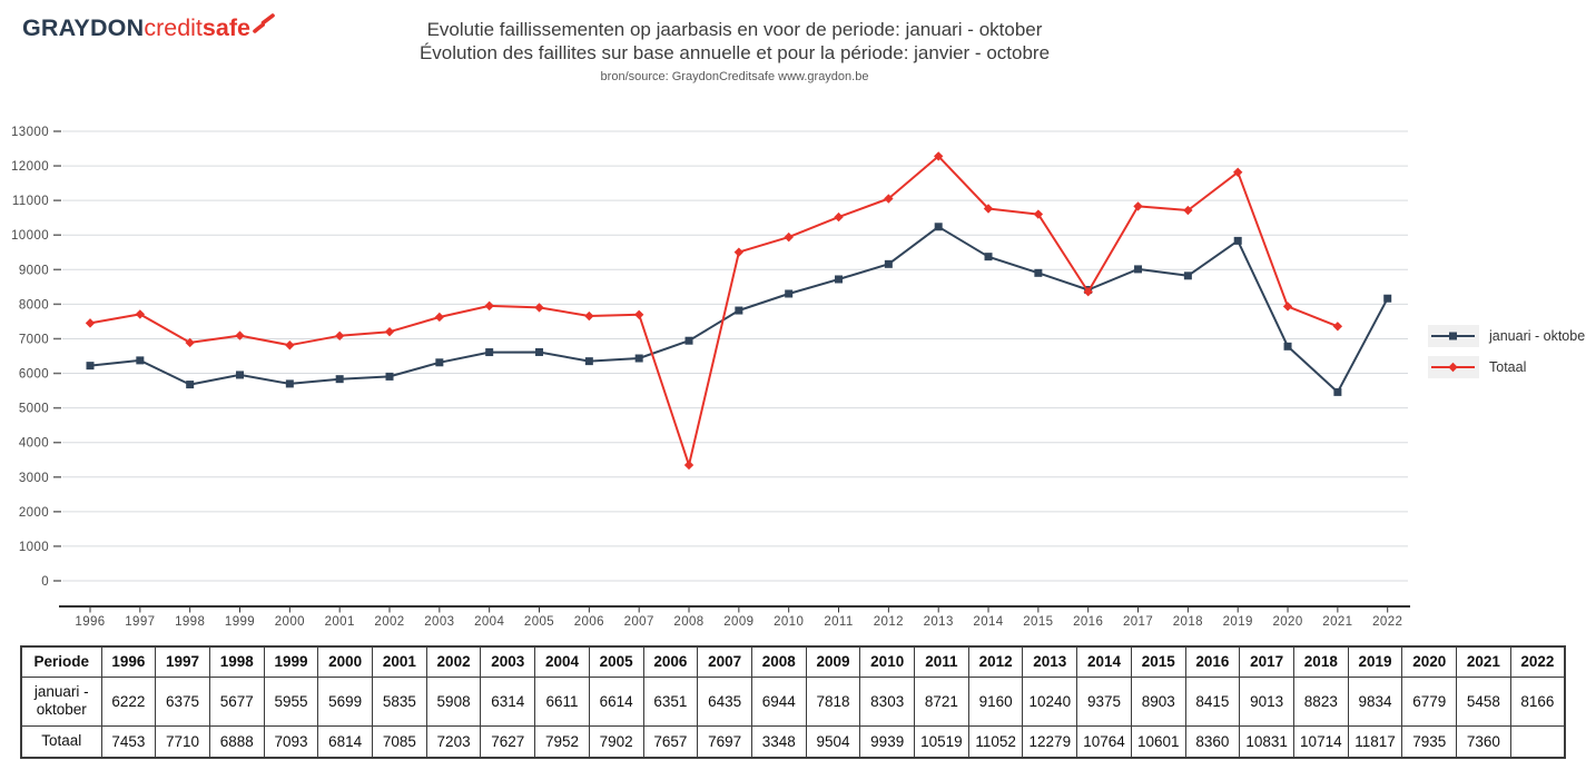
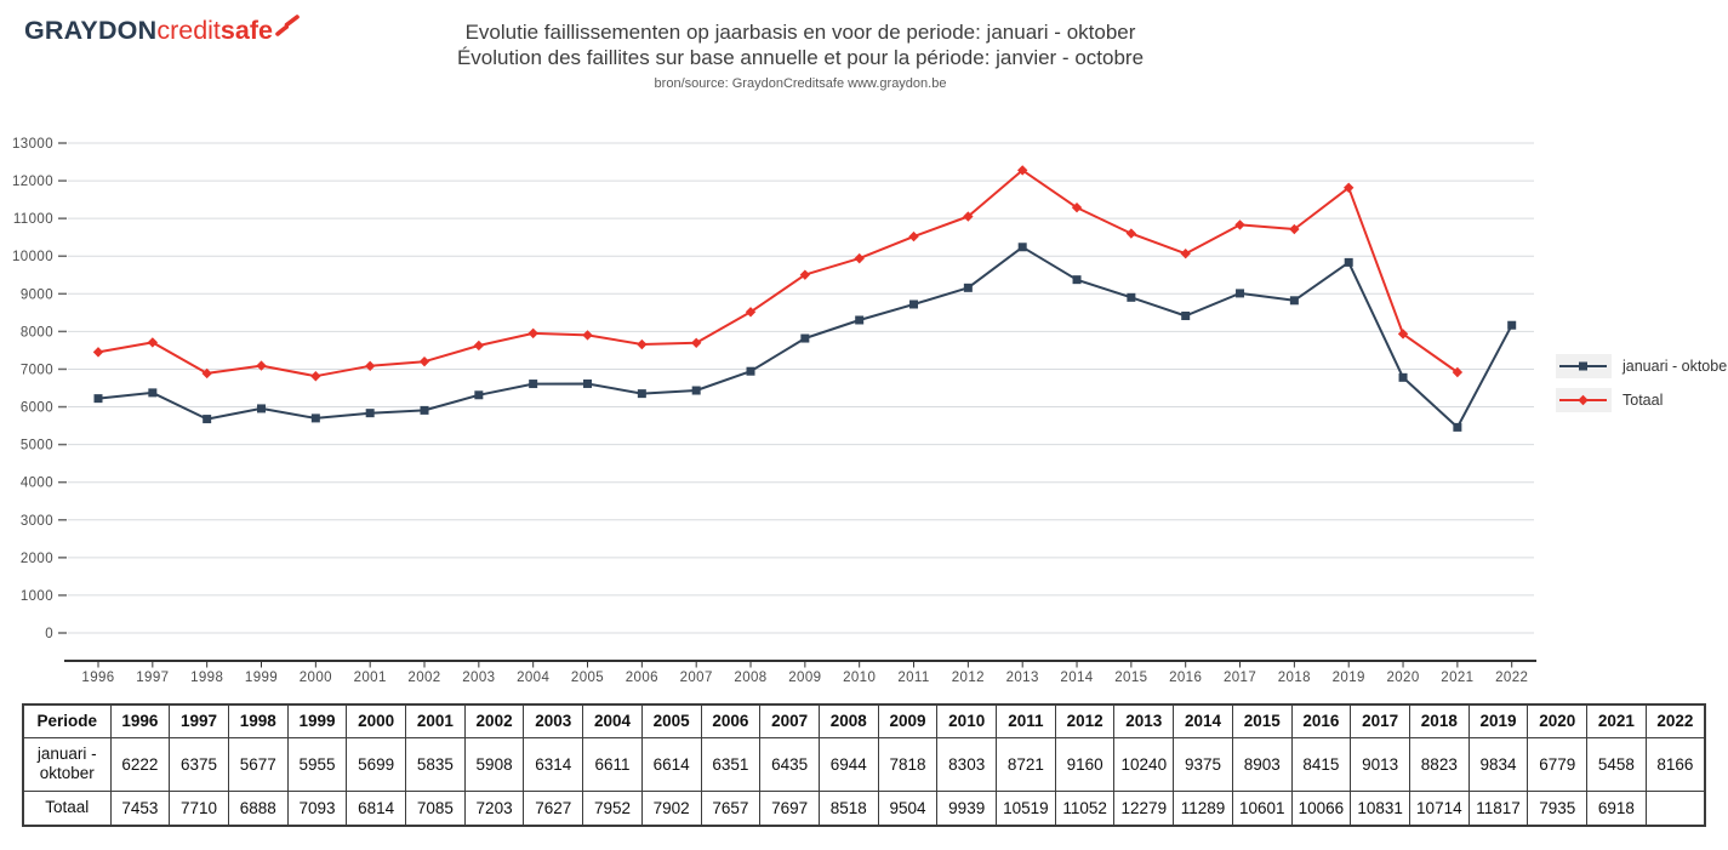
Totaal/2008: 3348 -> 8518
Totaal/2014: 10764 -> 11289
Totaal/2016: 8360 -> 10066
Totaal/2021: 7360 -> 6918
